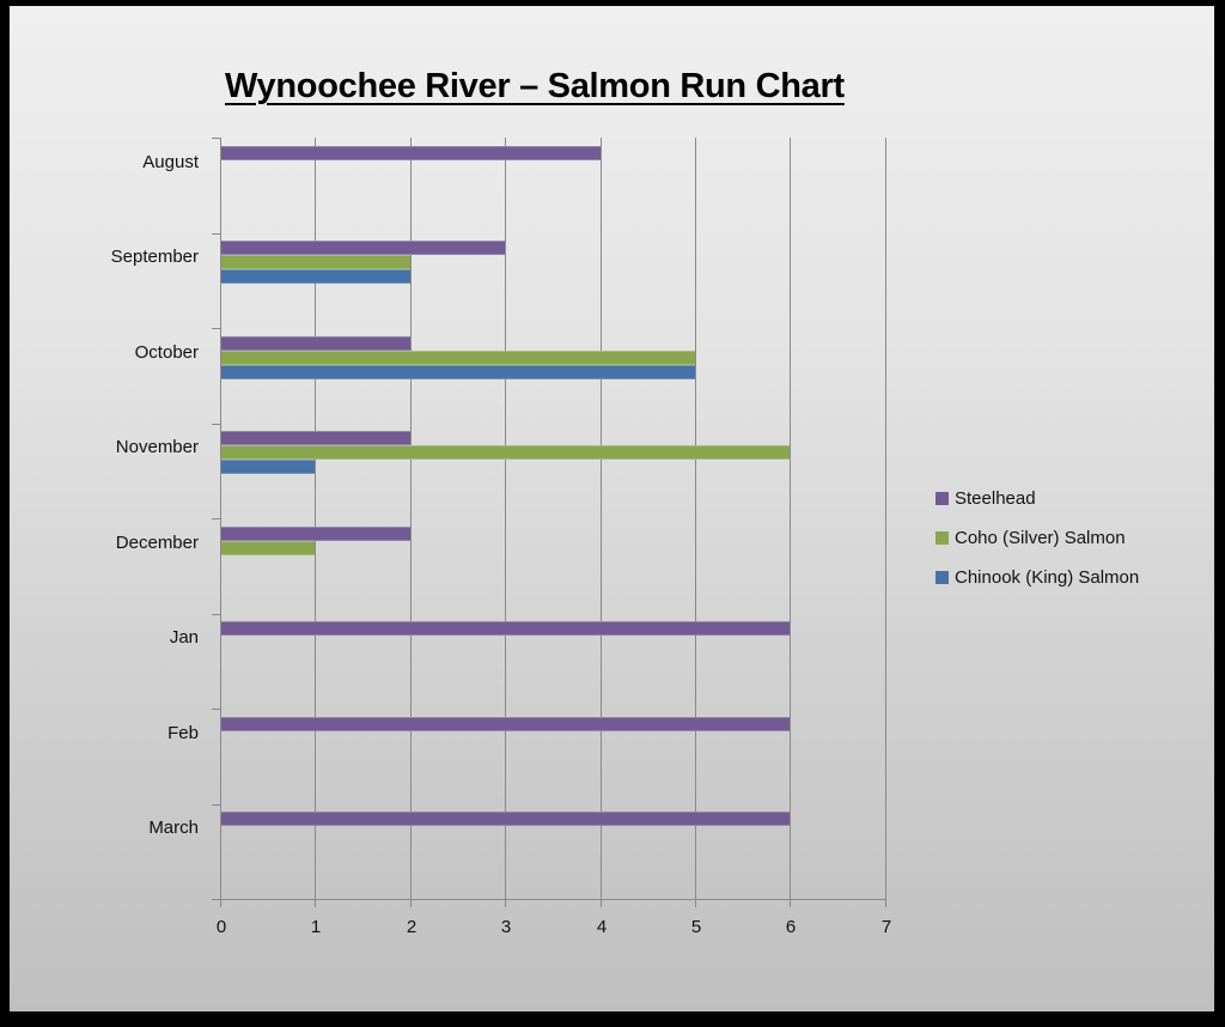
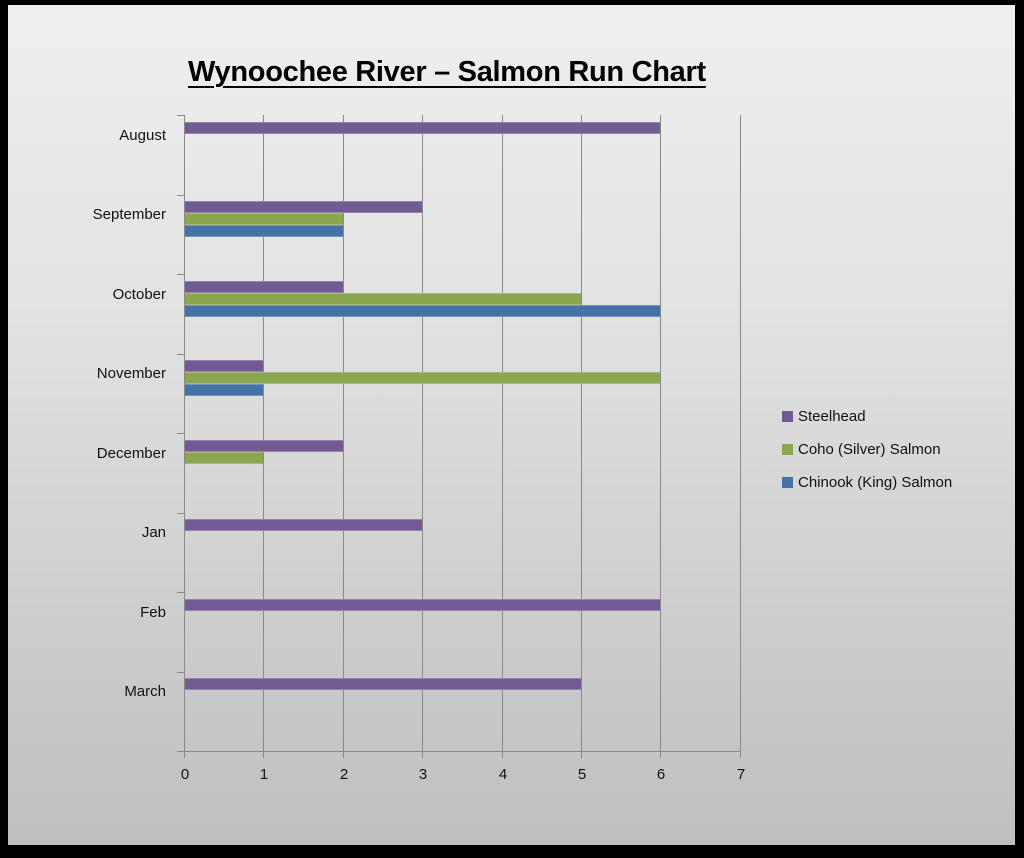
Steelhead/August: 4 -> 6
Chinook (King) Salmon/October: 5 -> 6
Steelhead/November: 2 -> 1
Steelhead/Jan: 6 -> 3
Steelhead/March: 6 -> 5
